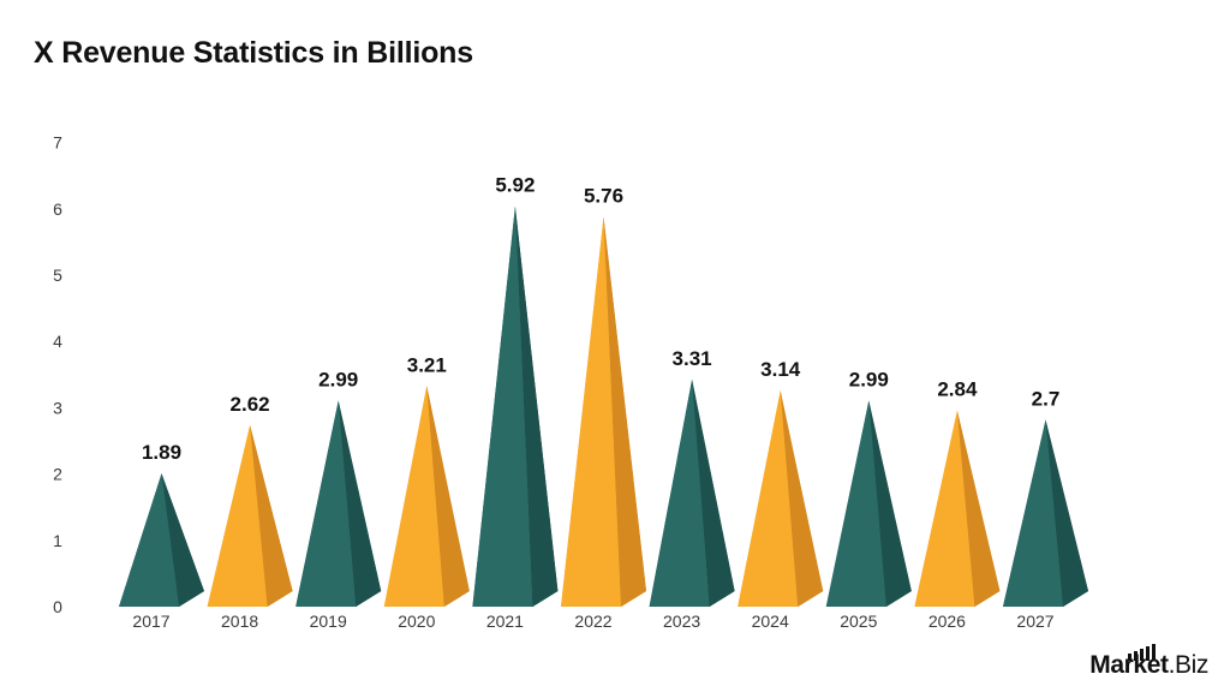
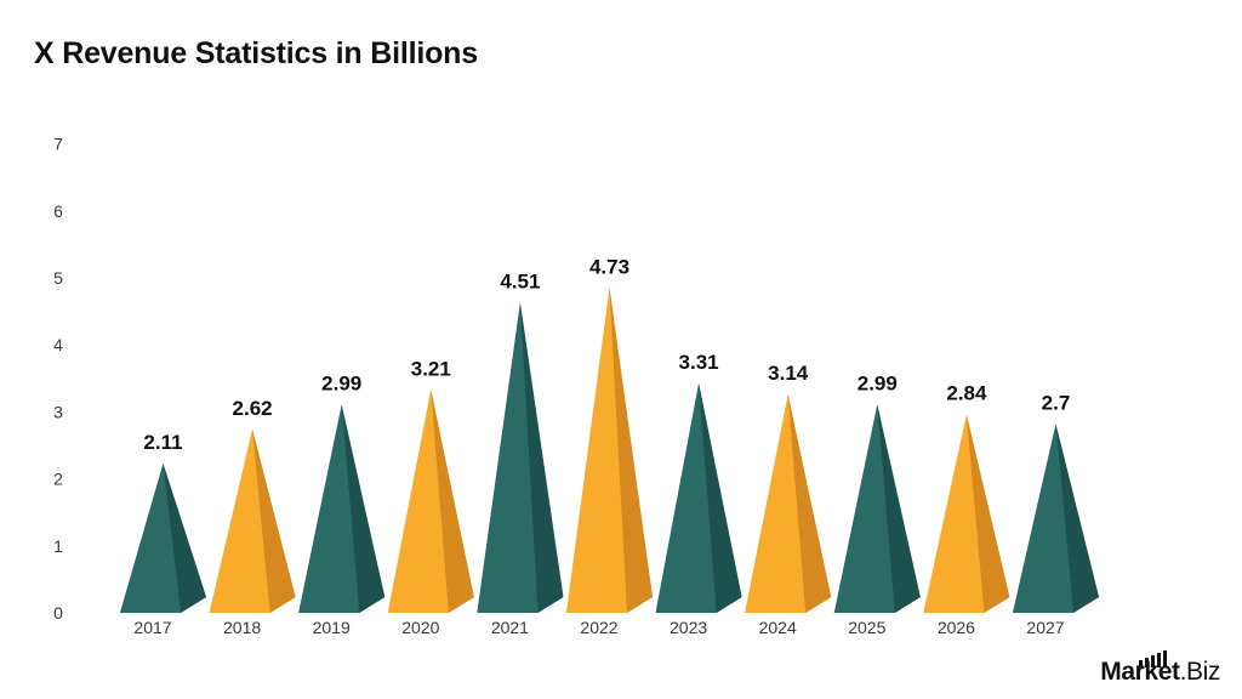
2017: 1.89 -> 2.11
2021: 5.92 -> 4.51
2022: 5.76 -> 4.73
